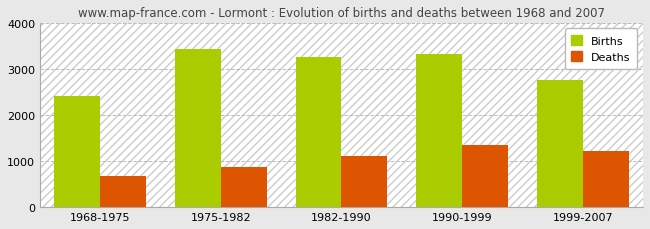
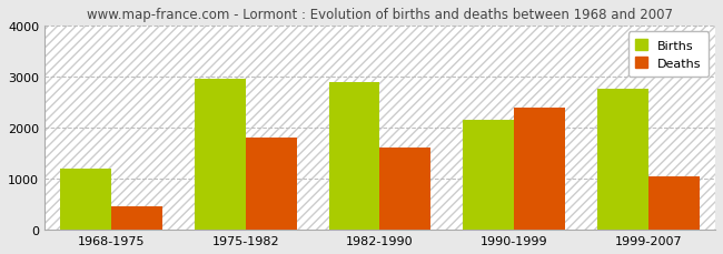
Births/1968-1975: 2420 -> 1200
Deaths/1968-1975: 670 -> 450
Births/1975-1982: 3430 -> 2950
Deaths/1975-1982: 870 -> 1800
Births/1982-1990: 3260 -> 2900
Deaths/1982-1990: 1110 -> 1600
Births/1990-1999: 3330 -> 2150
Deaths/1990-1999: 1340 -> 2400
Deaths/1999-2007: 1210 -> 1050
